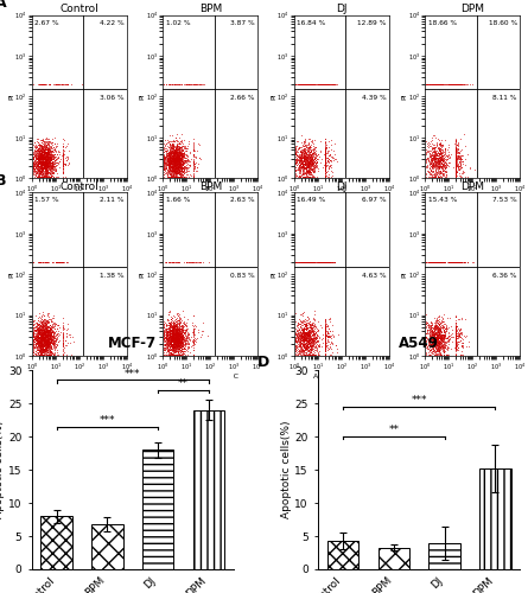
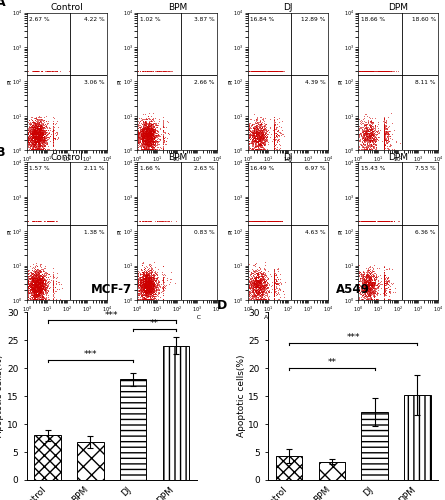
A549/DJ: 4.0 -> 12.2
